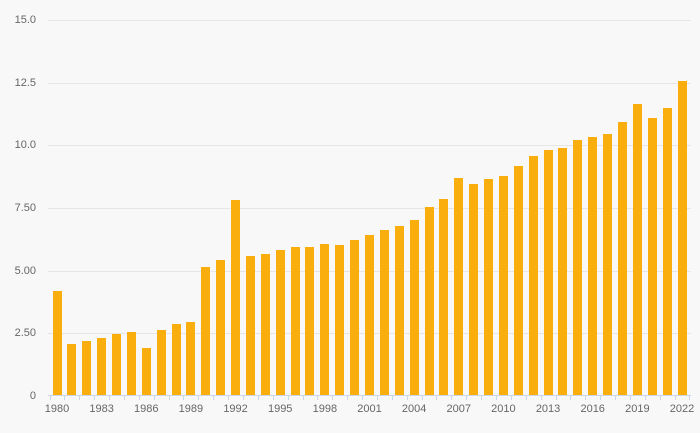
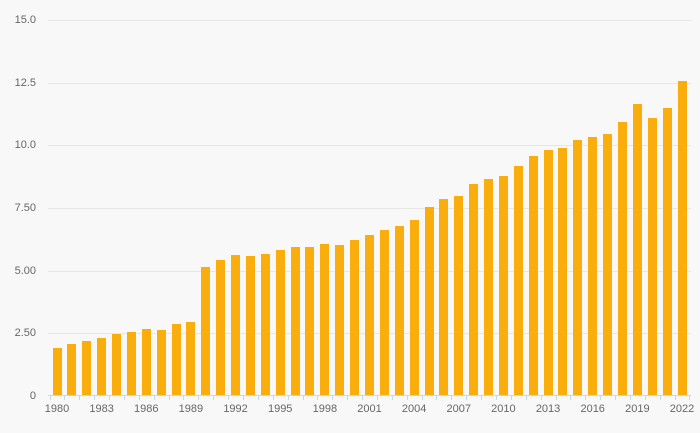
1980: 4.2 -> 1.9
1986: 1.9 -> 2.7
1992: 7.8 -> 5.6
2007: 8.7 -> 8.0
